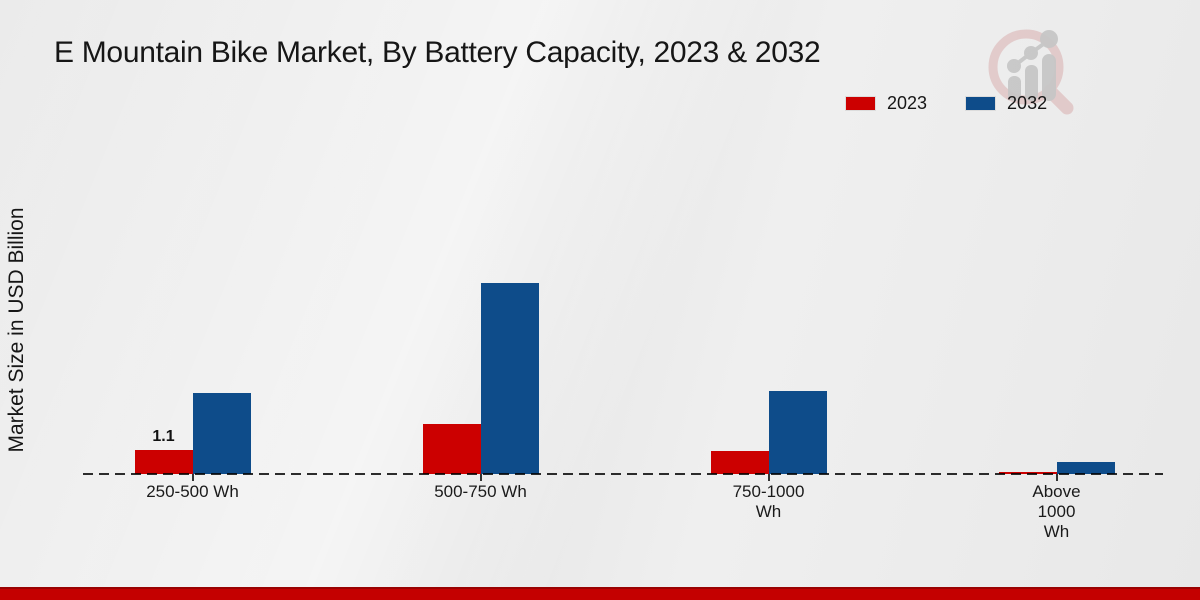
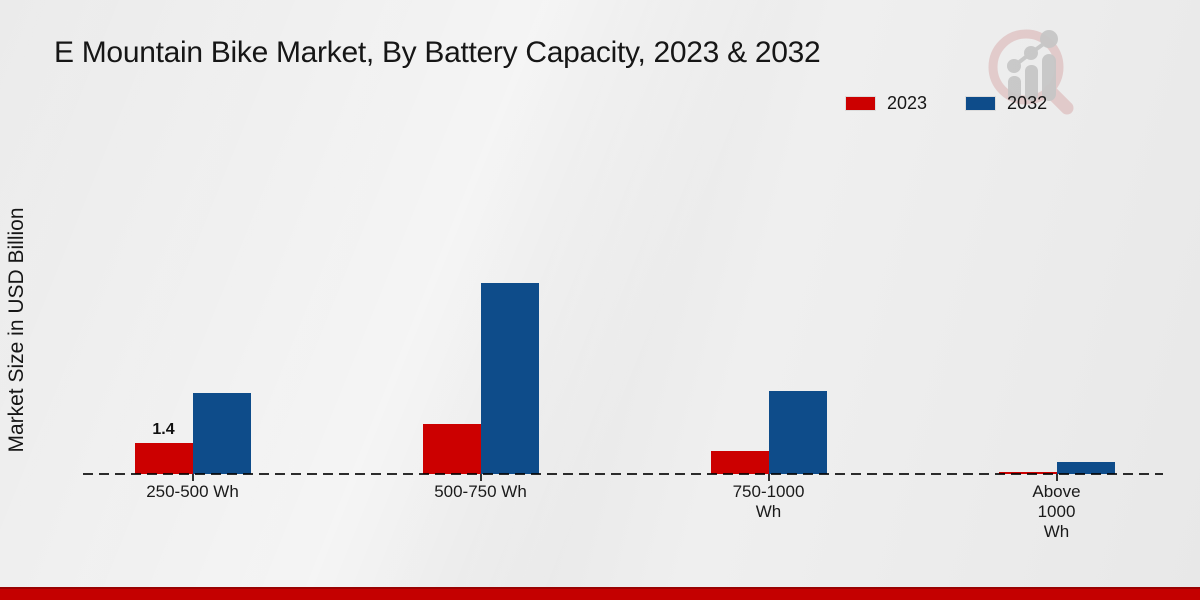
2023/250-500 Wh: 1.1 -> 1.4
